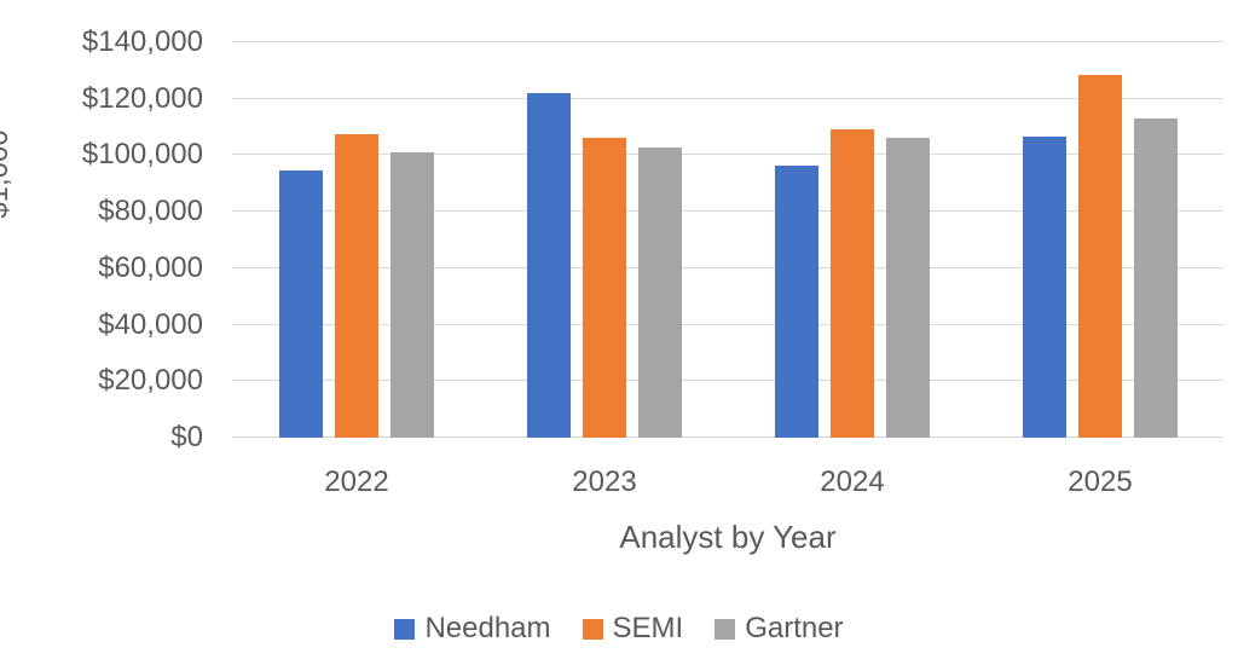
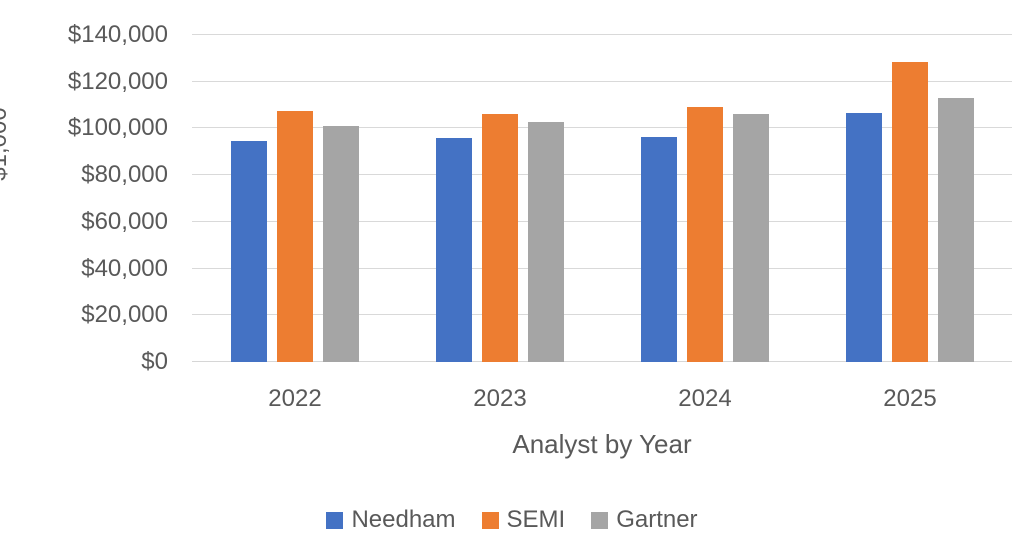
Needham/2023: $122000 -> $96000
